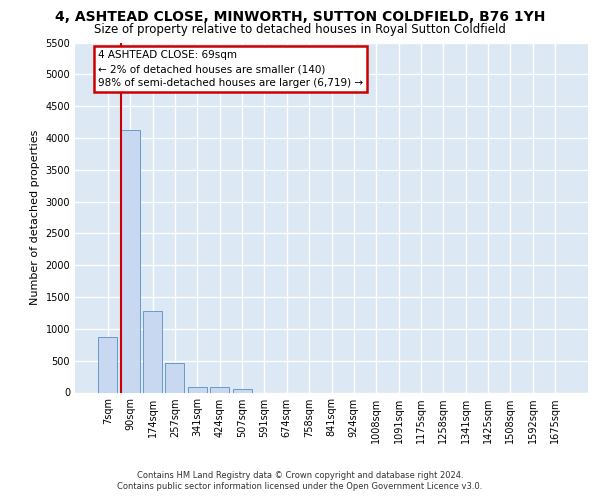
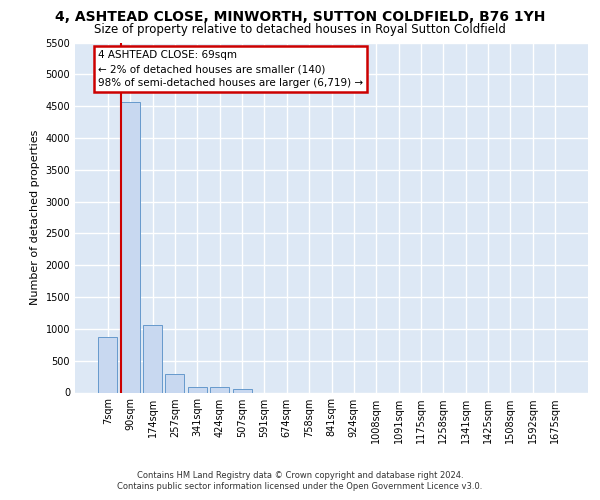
90sqm: 4120 -> 4560
174sqm: 1280 -> 1060
257sqm: 460 -> 290
